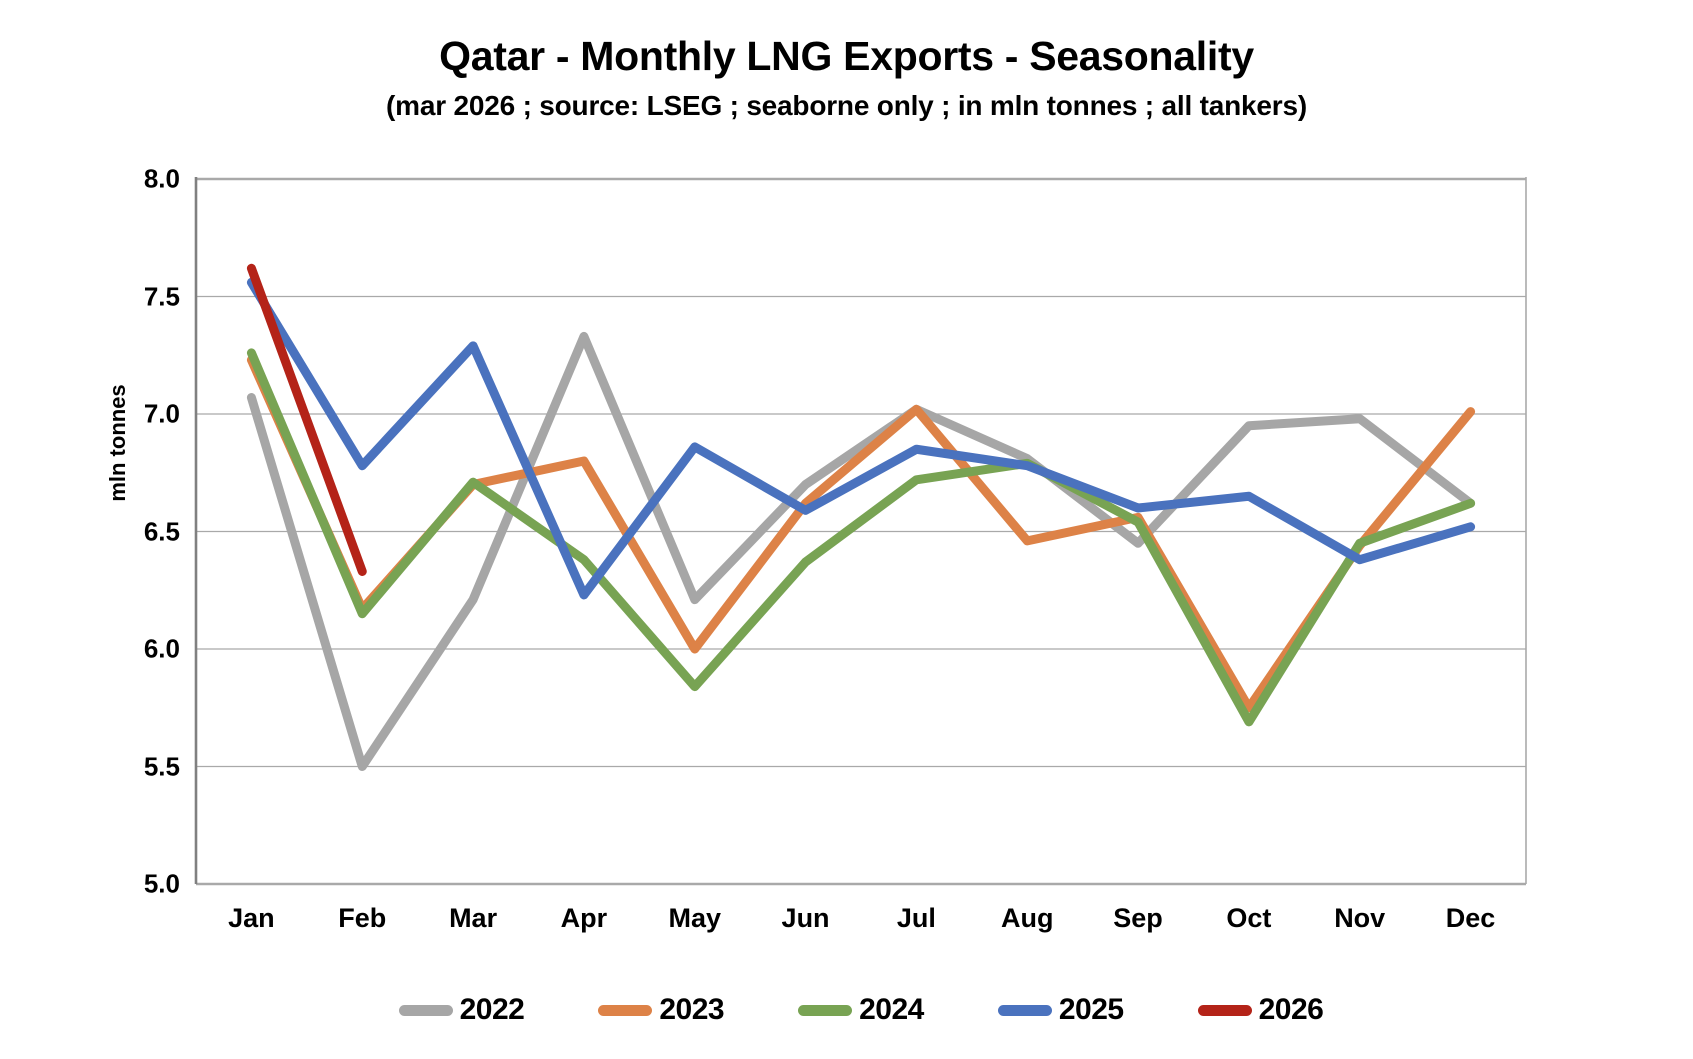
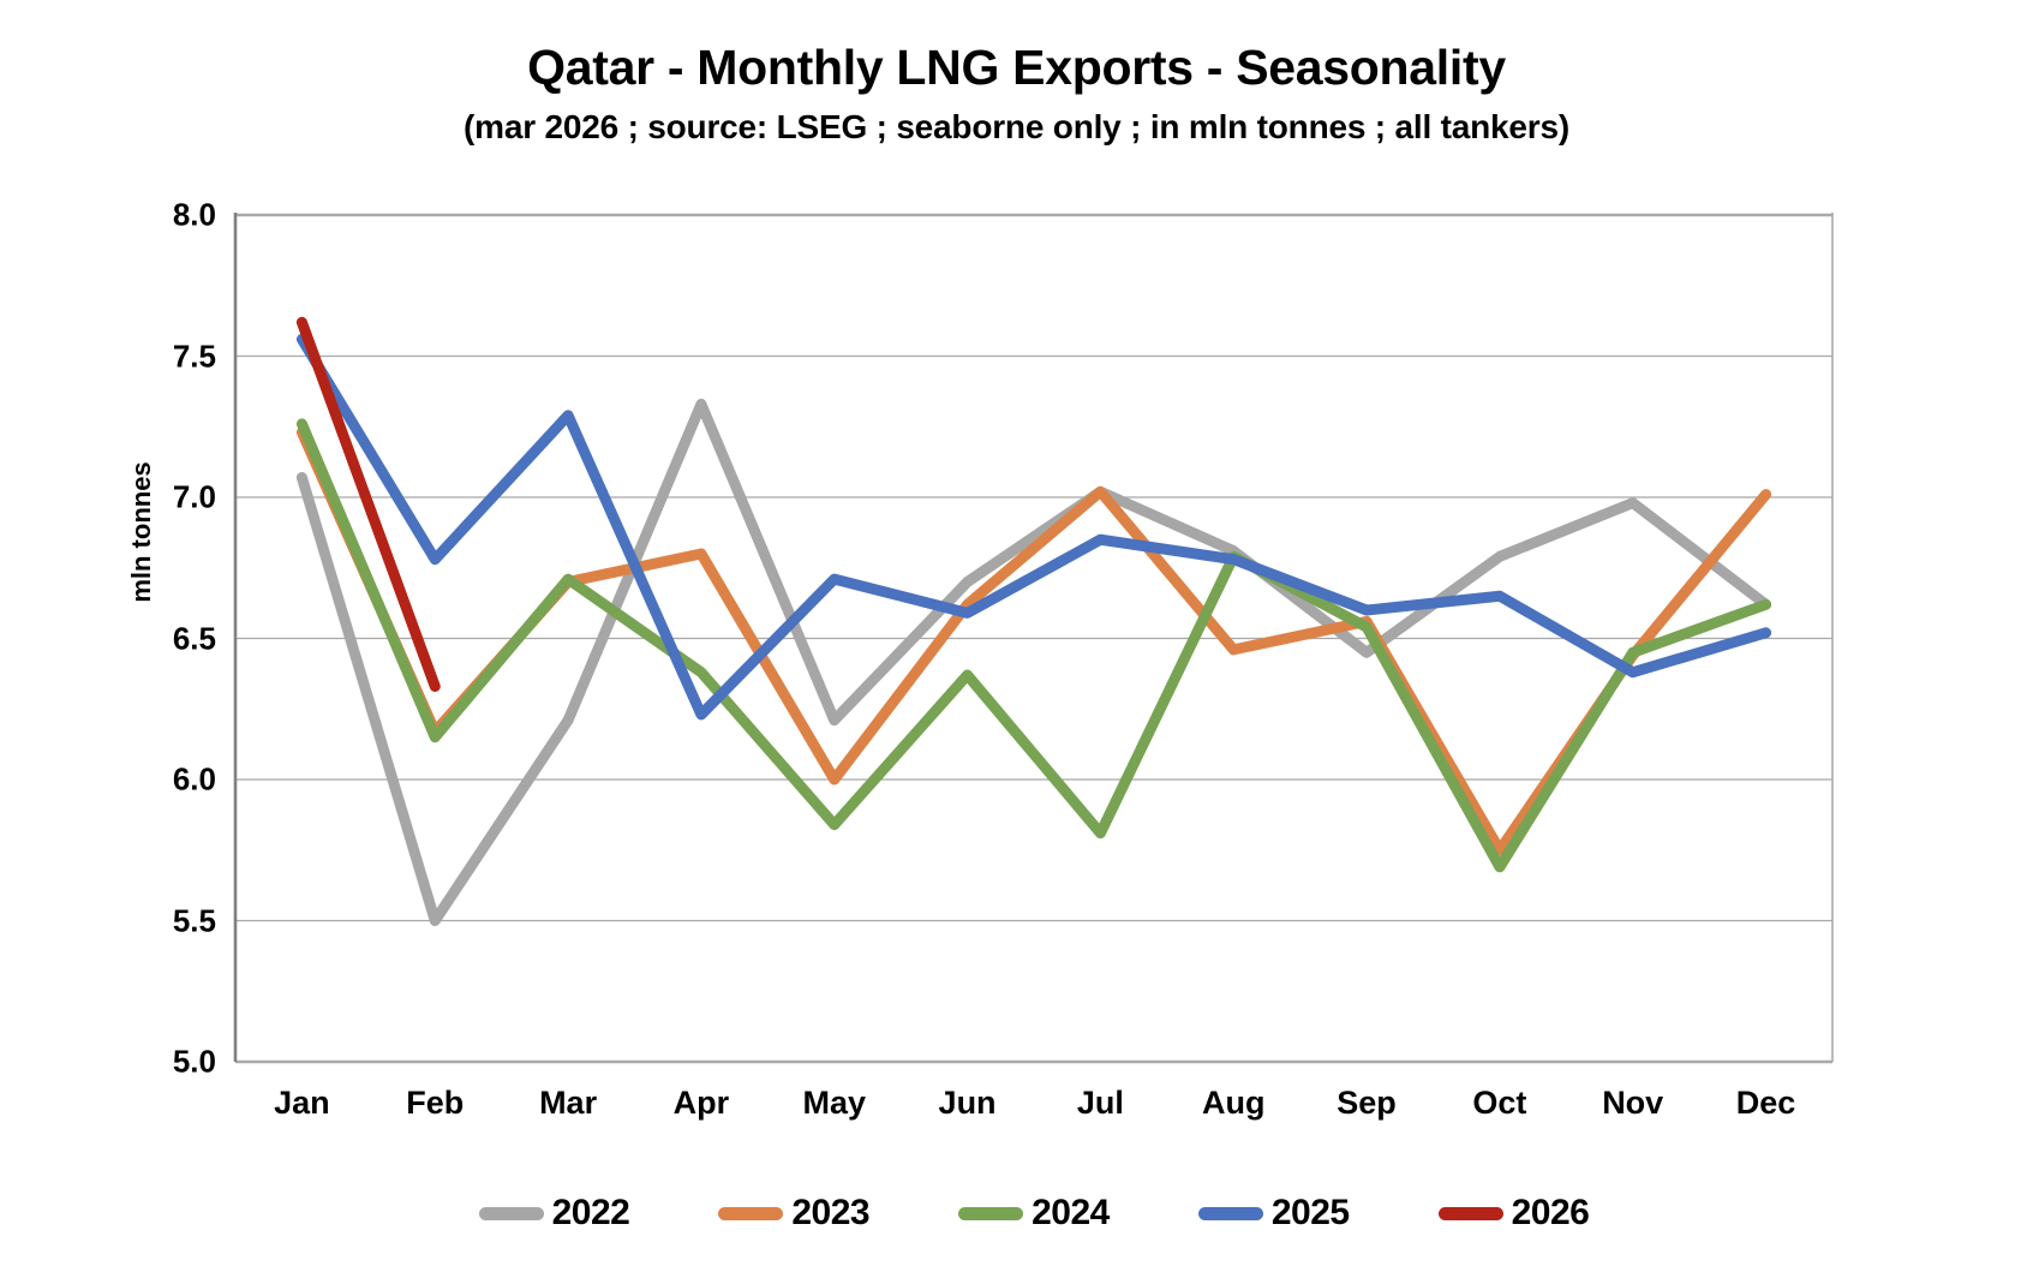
2025/May: 6.86 -> 6.71
2024/Jul: 6.72 -> 5.81
2022/Oct: 6.95 -> 6.79
